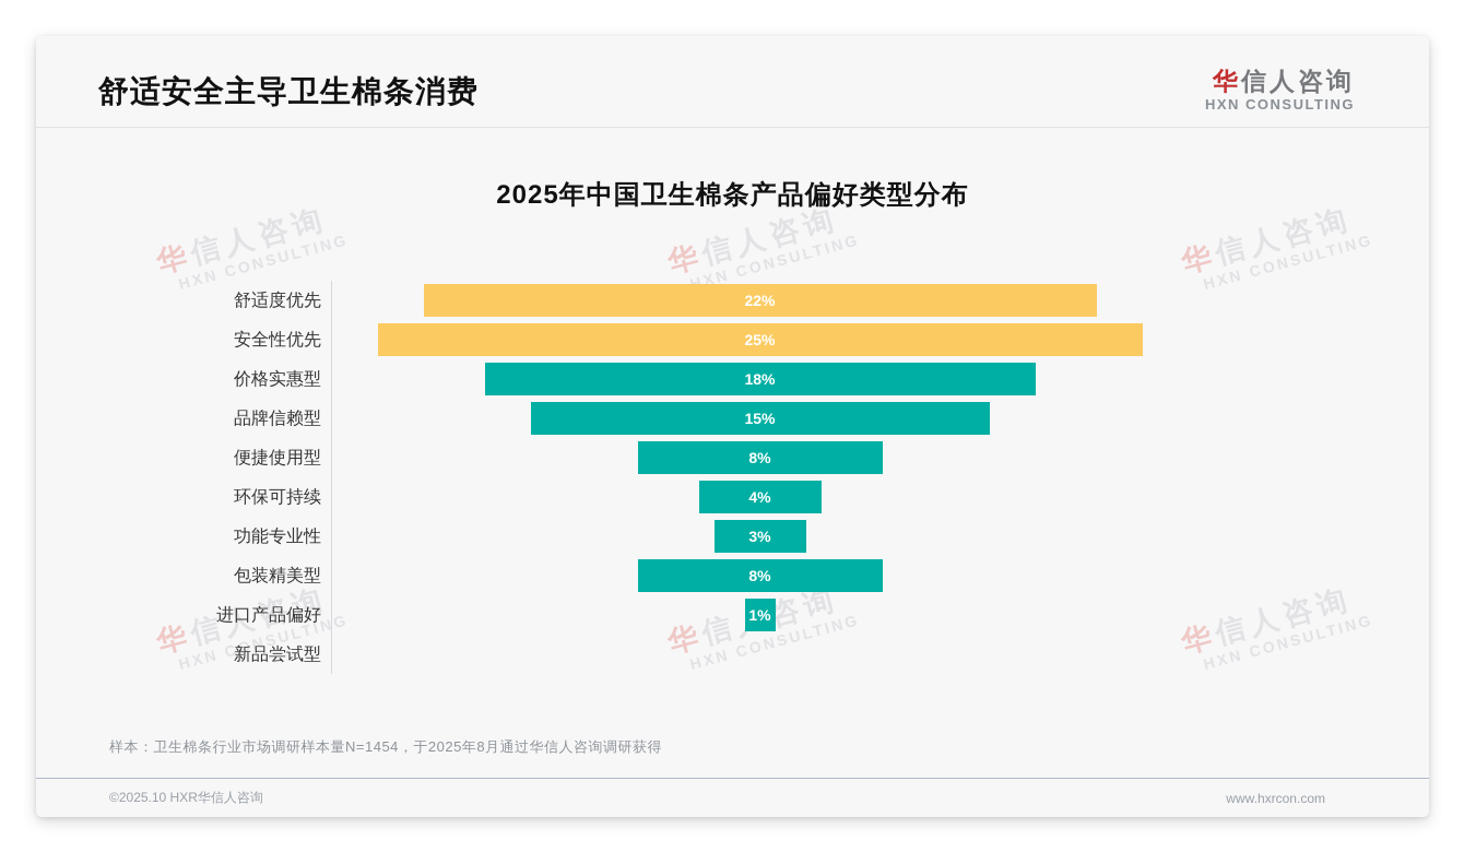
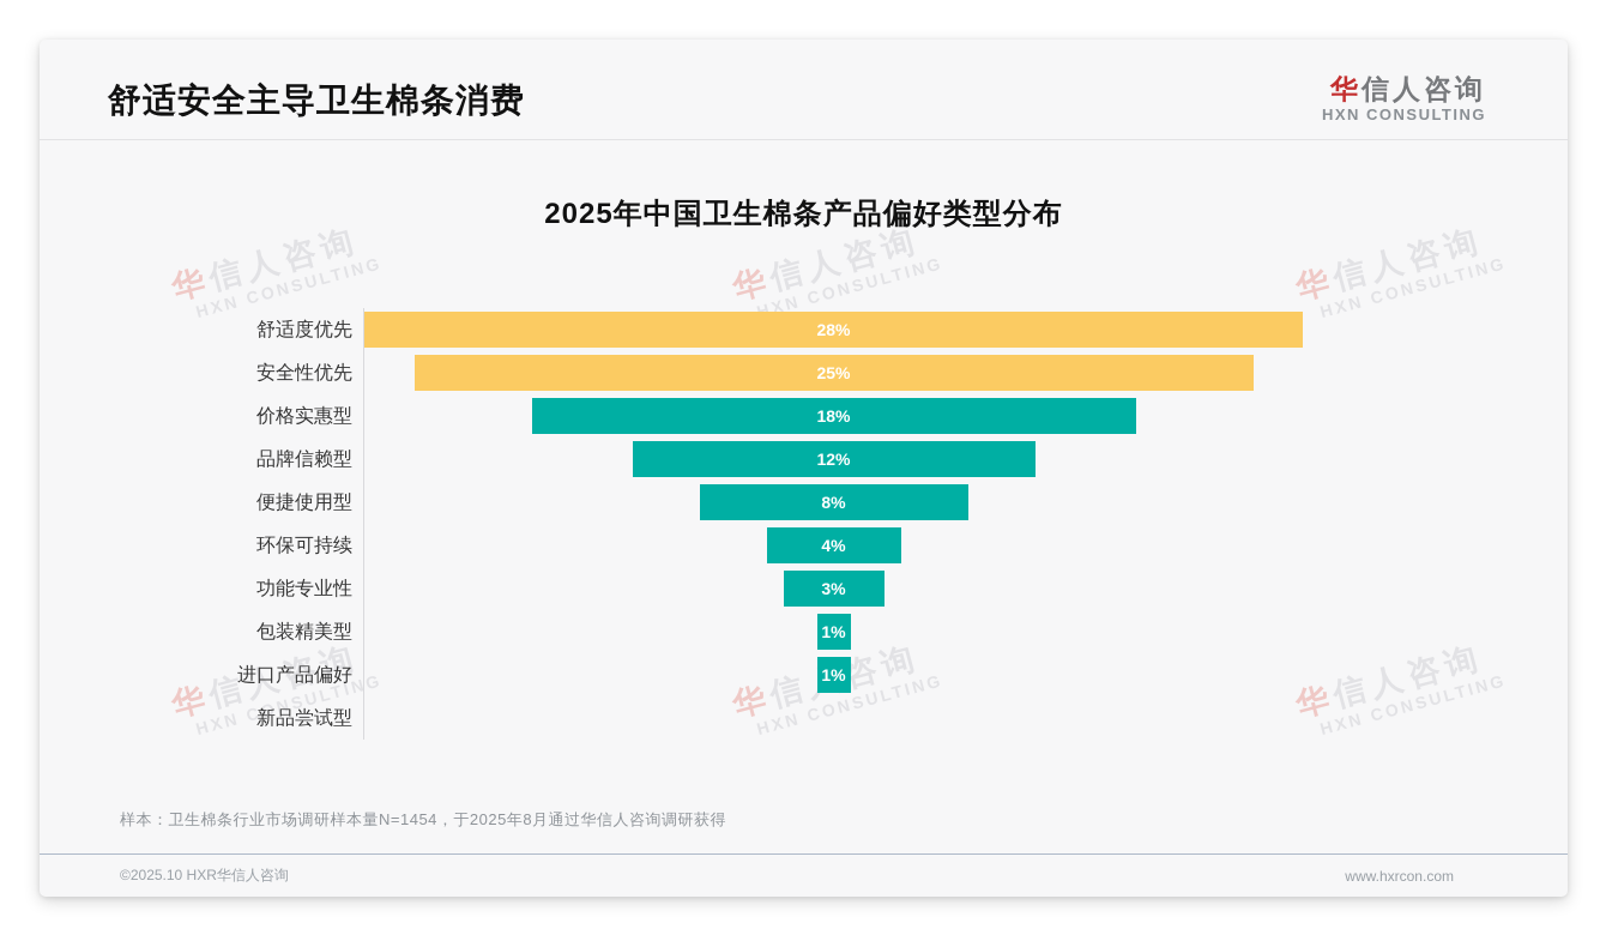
舒适度优先: 22% -> 28%
品牌信赖型: 15% -> 12%
包装精美型: 8% -> 1%
